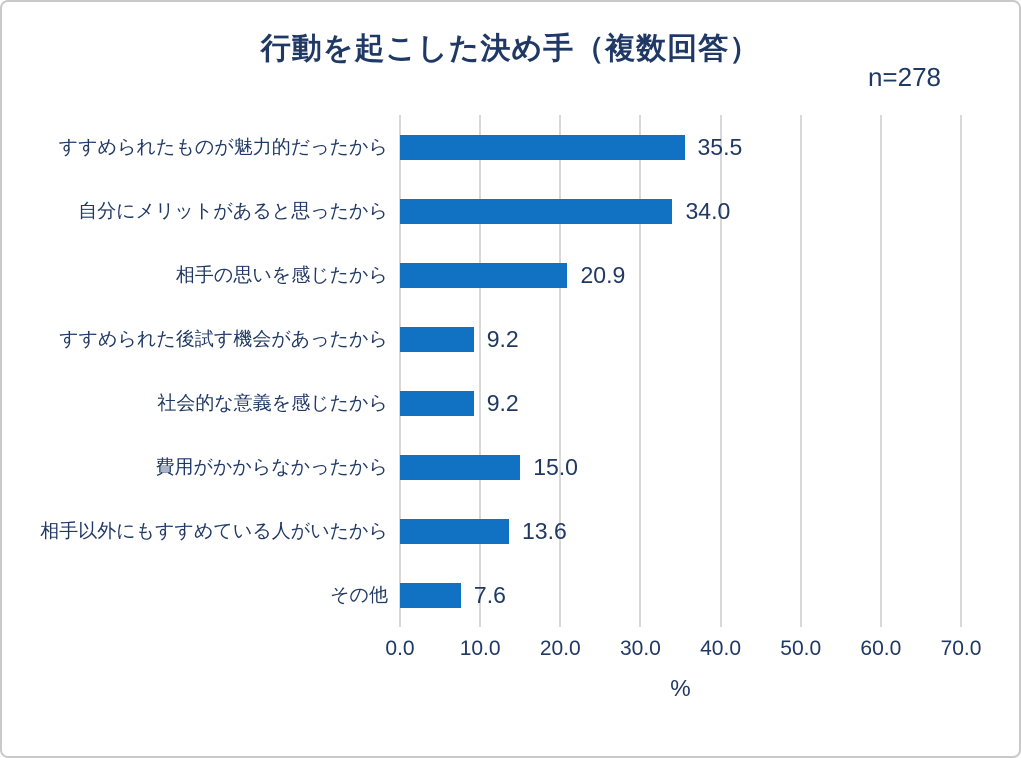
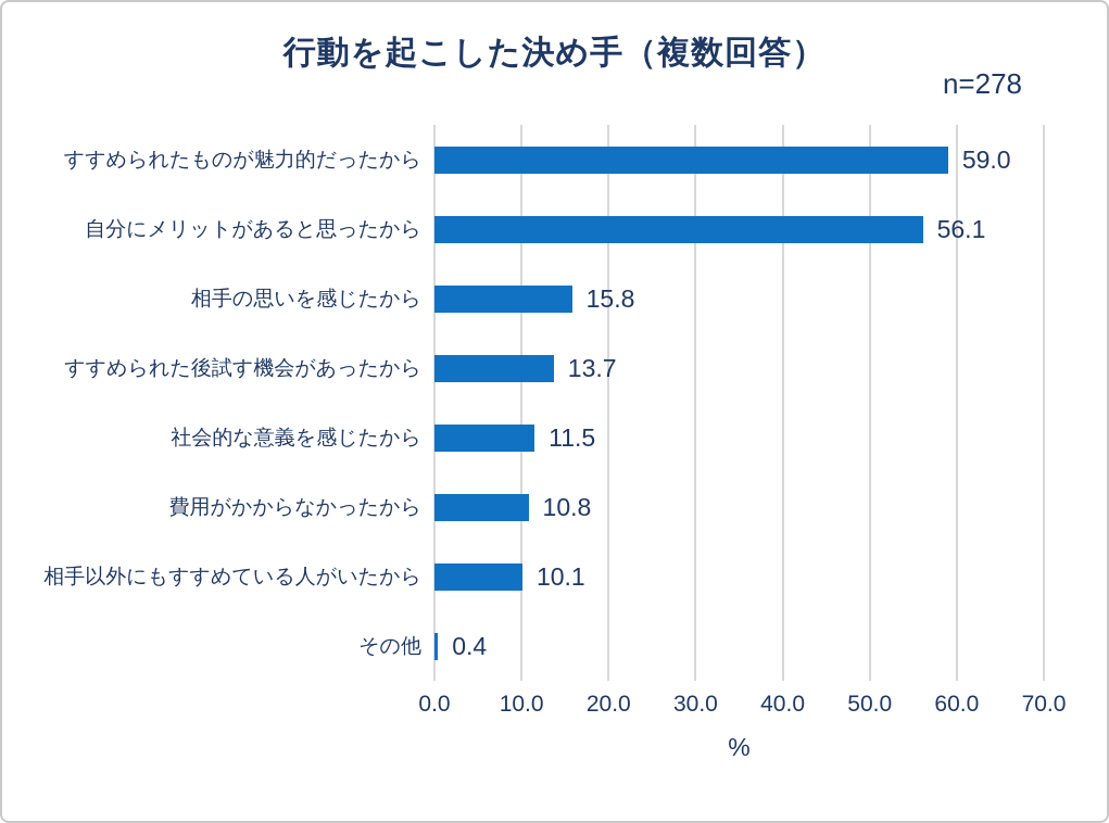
すすめられたものが魅力的だったから: 35.5 -> 59.0
自分にメリットがあると思ったから: 34.0 -> 56.1
相手の思いを感じたから: 20.9 -> 15.8
すすめられた後試す機会があったから: 9.2 -> 13.7
社会的な意義を感じたから: 9.2 -> 11.5
費用がかからなかったから: 15.0 -> 10.8
相手以外にもすすめている人がいたから: 13.6 -> 10.1
その他: 7.6 -> 0.4
